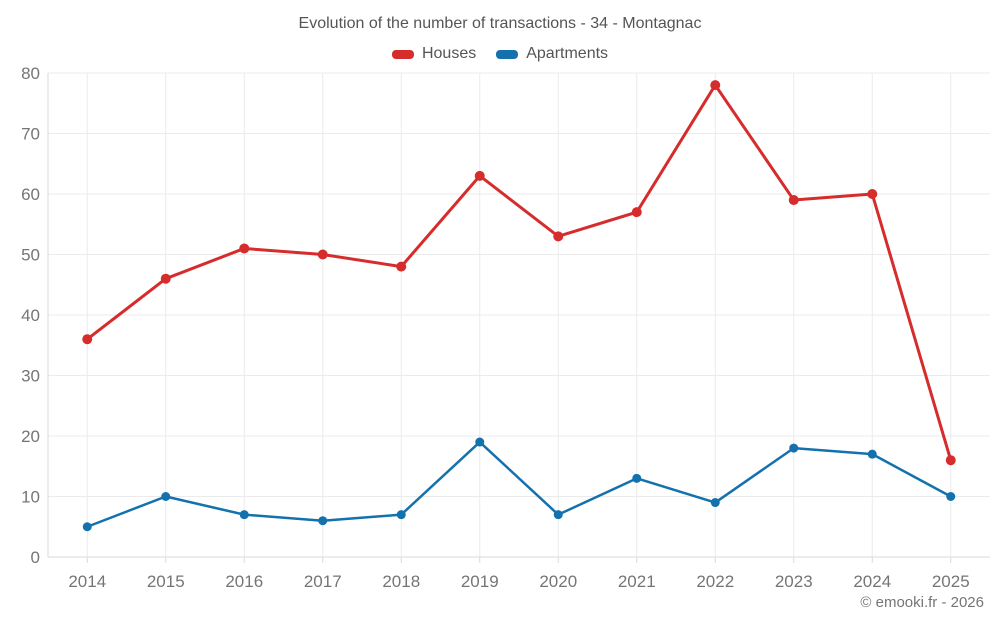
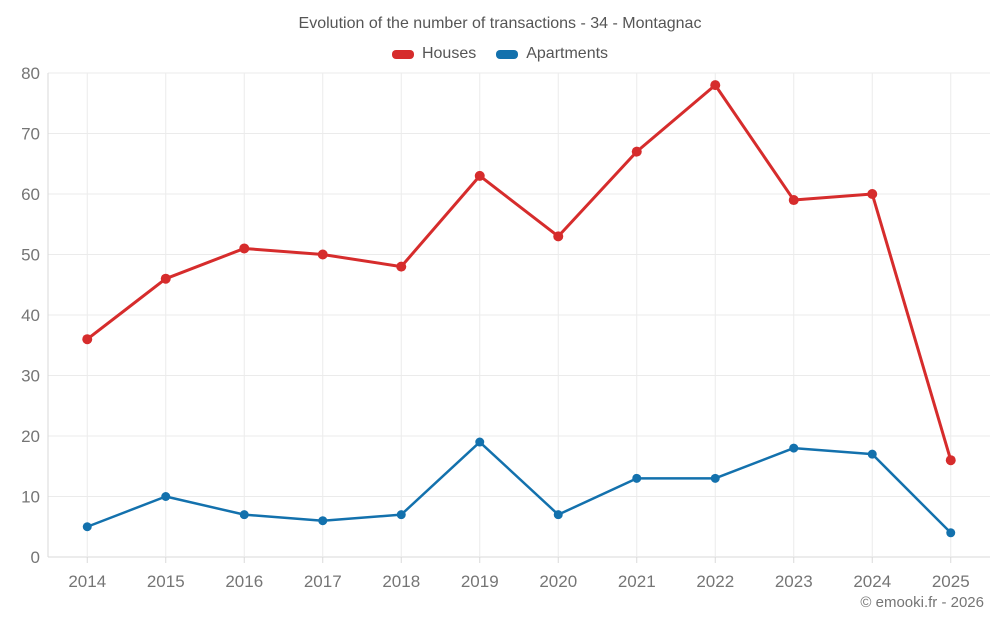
Houses/2021: 57 -> 67
Apartments/2022: 9 -> 13
Apartments/2025: 10 -> 4
